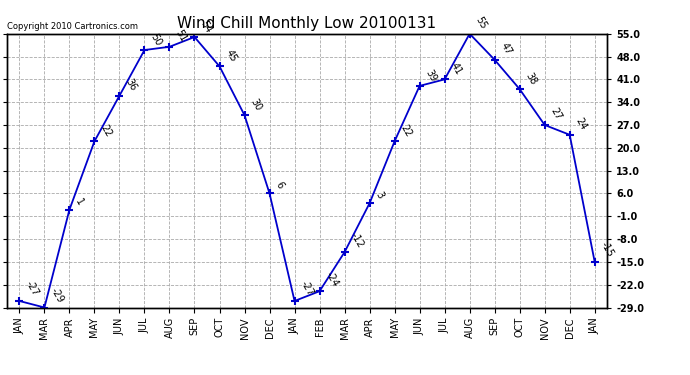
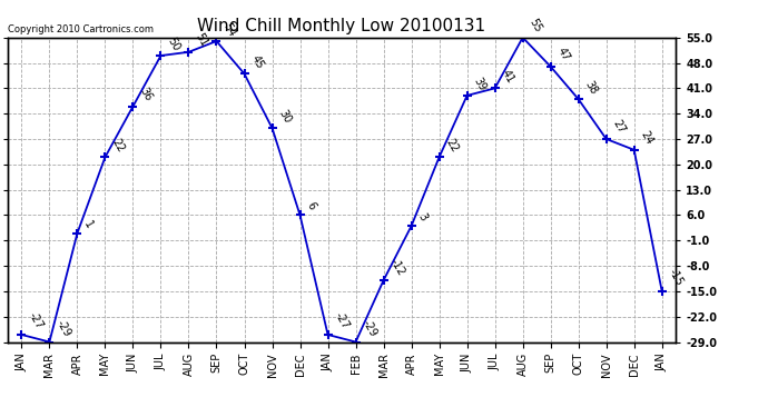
FEB: -24 -> -29
